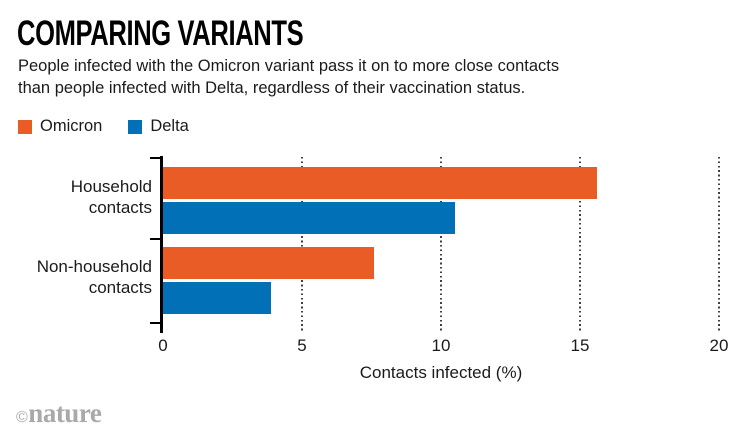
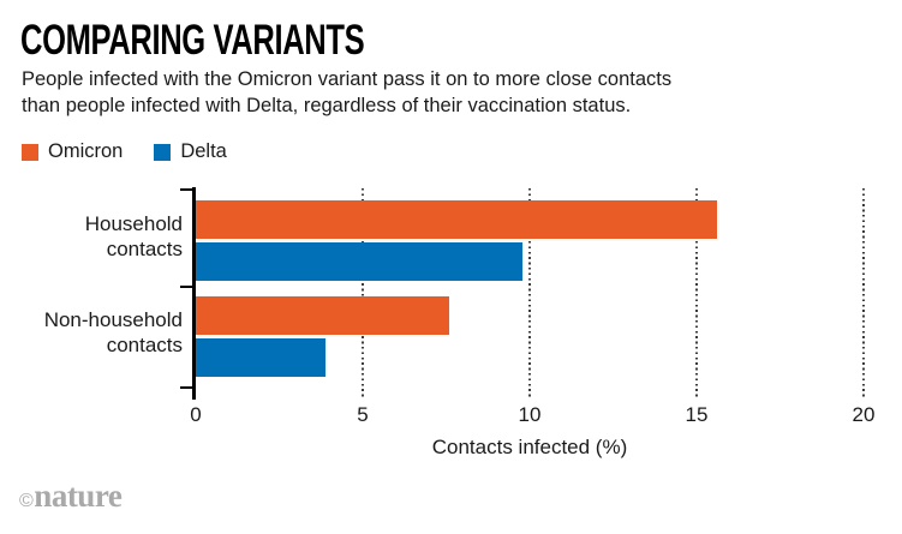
Delta/Household contacts: 10.5 -> 9.8
